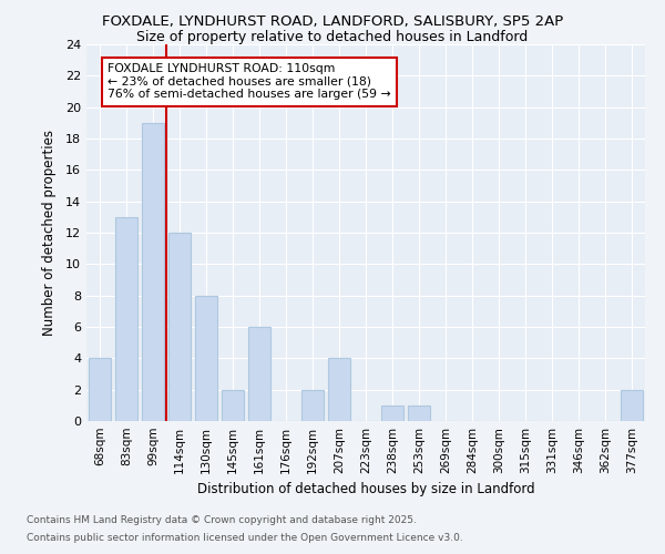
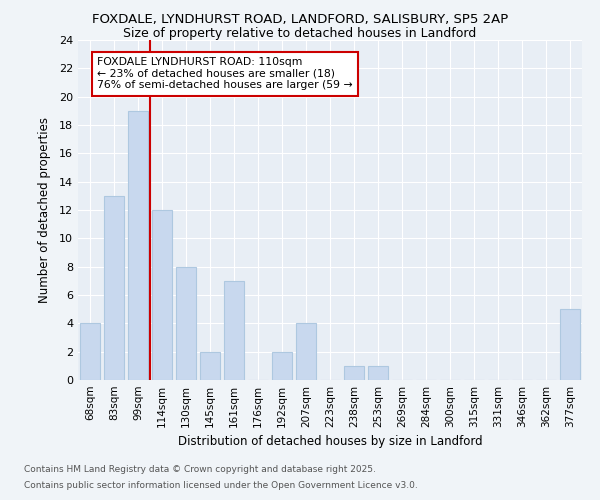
161sqm: 6 -> 7
377sqm: 2 -> 5
